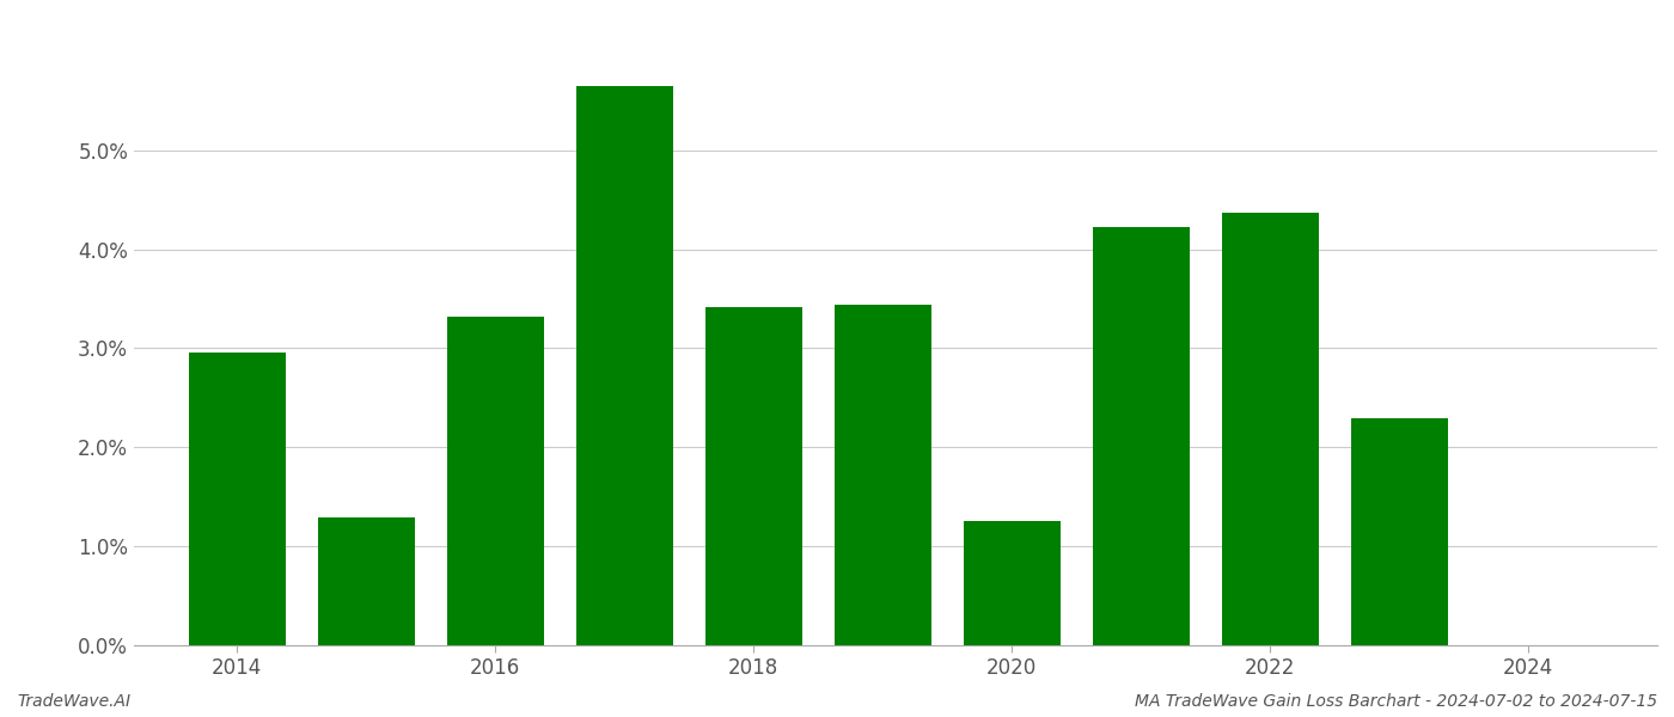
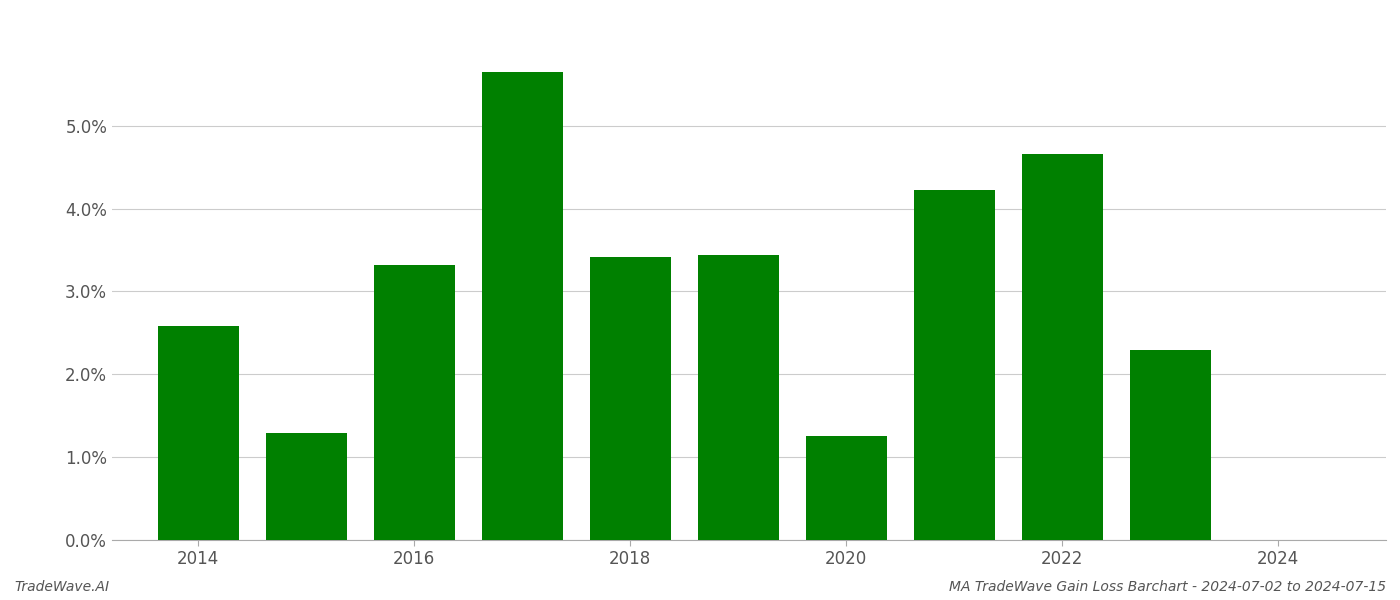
2014: 2.96% -> 2.58%
2022: 4.37% -> 4.66%
